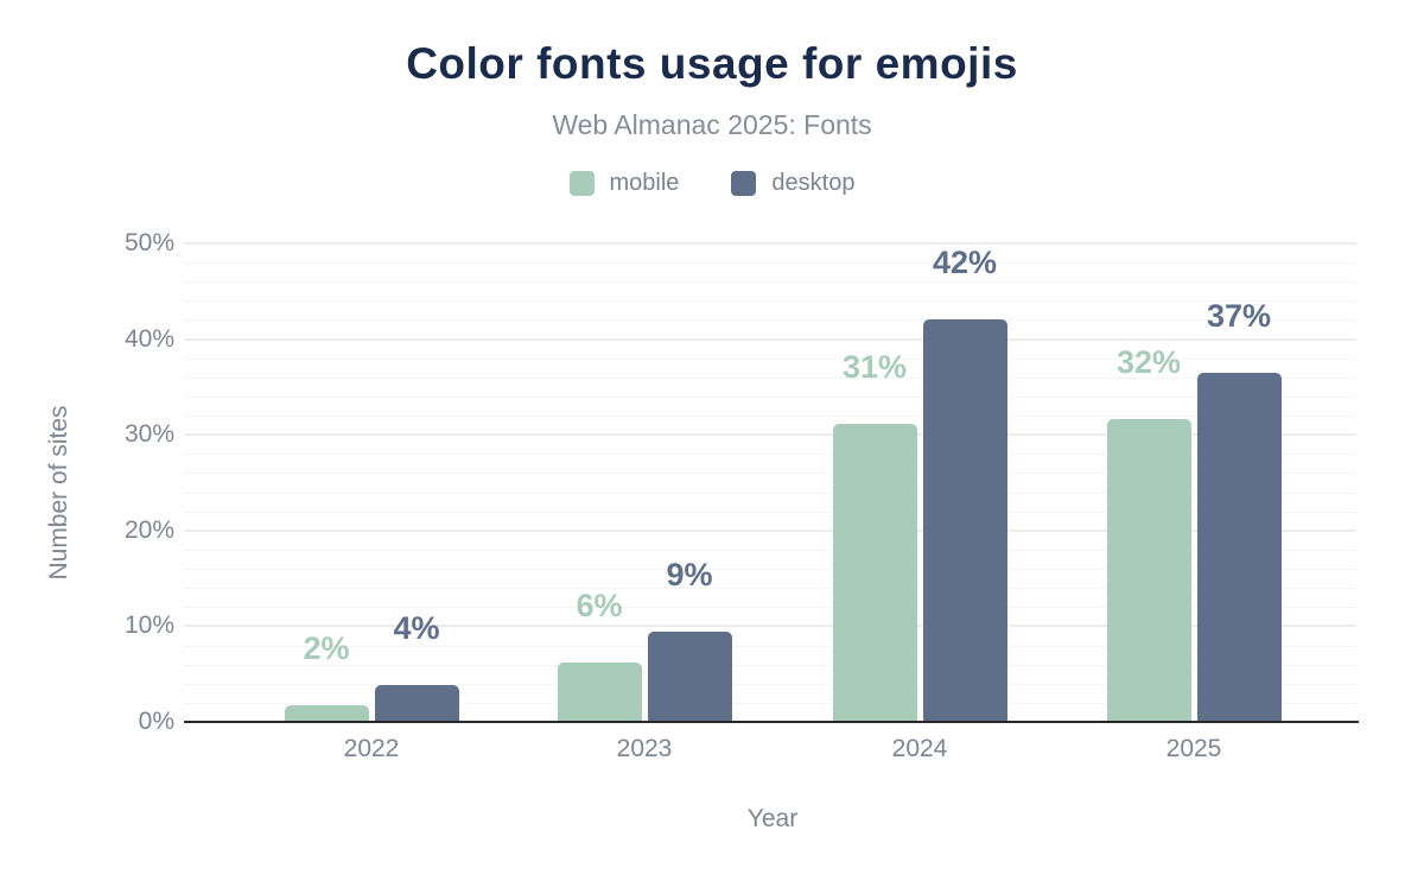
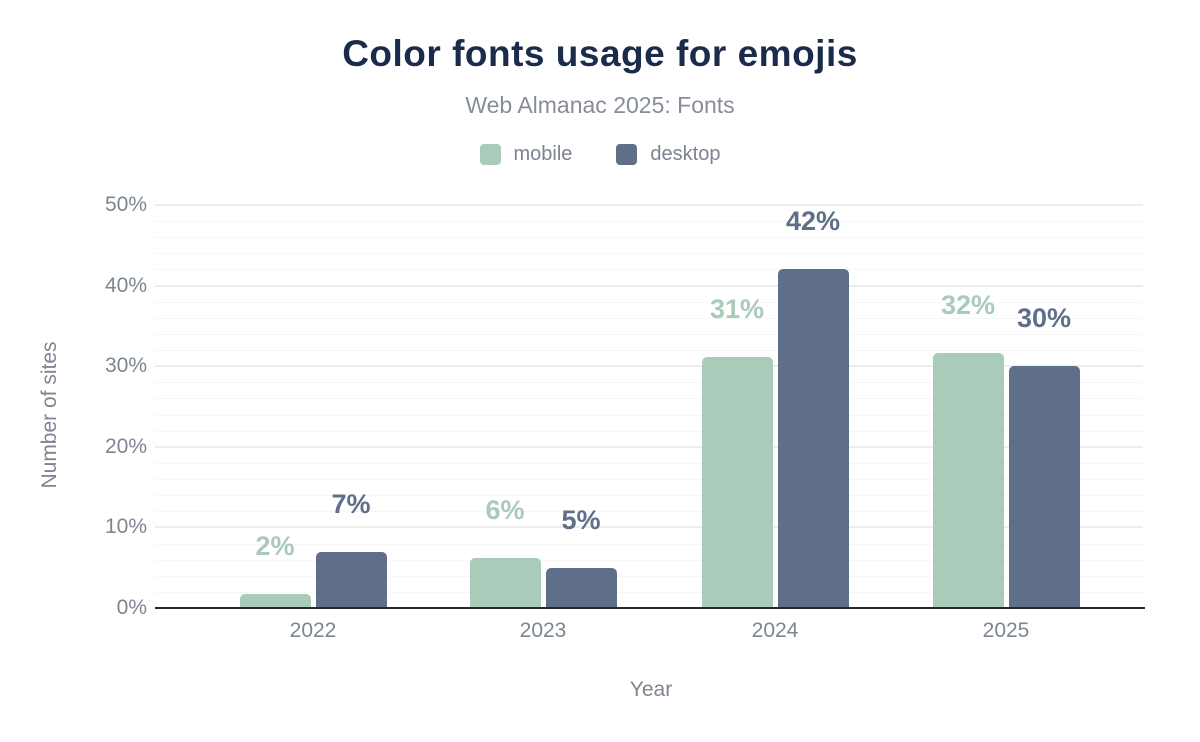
desktop/2022: 4% -> 7%
desktop/2023: 9% -> 5%
desktop/2025: 37% -> 30%
